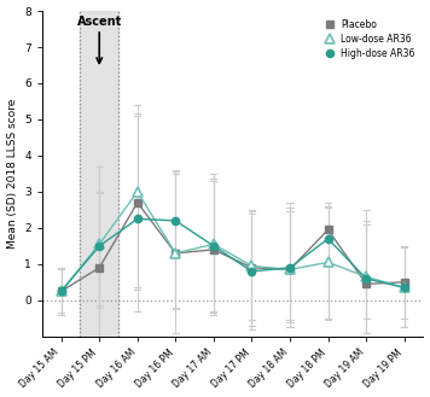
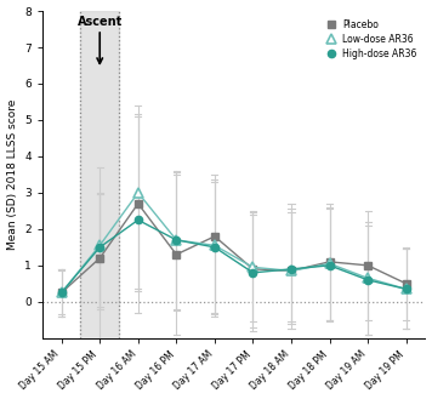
Placebo/Day 15 PM: 0.90 -> 1.20
Low-dose AR36/Day 16 PM: 1.30 -> 1.70
High-dose AR36/Day 16 PM: 2.20 -> 1.70
Placebo/Day 17 AM: 1.40 -> 1.80
Placebo/Day 18 PM: 1.95 -> 1.10
High-dose AR36/Day 18 PM: 1.70 -> 1.00
Placebo/Day 19 AM: 0.45 -> 1.00
